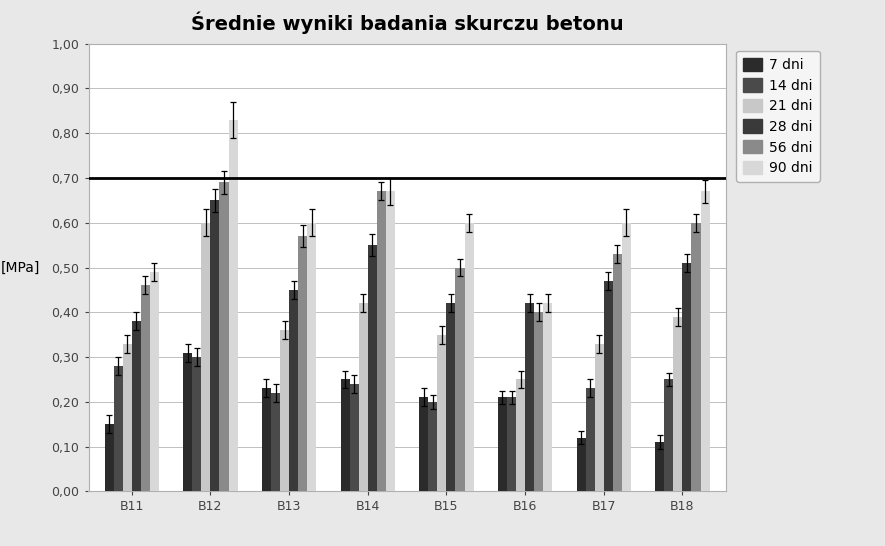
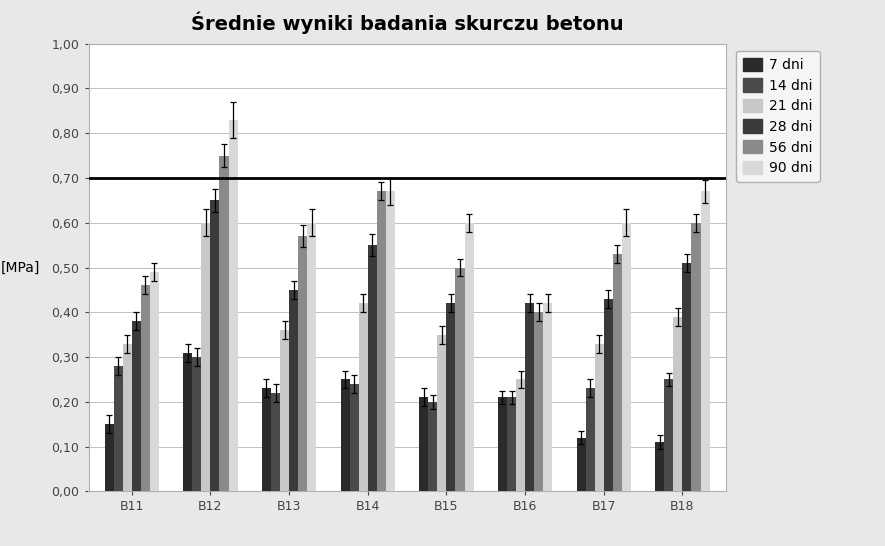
56 dni/B12: 0,69 -> 0,75
28 dni/B17: 0,47 -> 0,43
